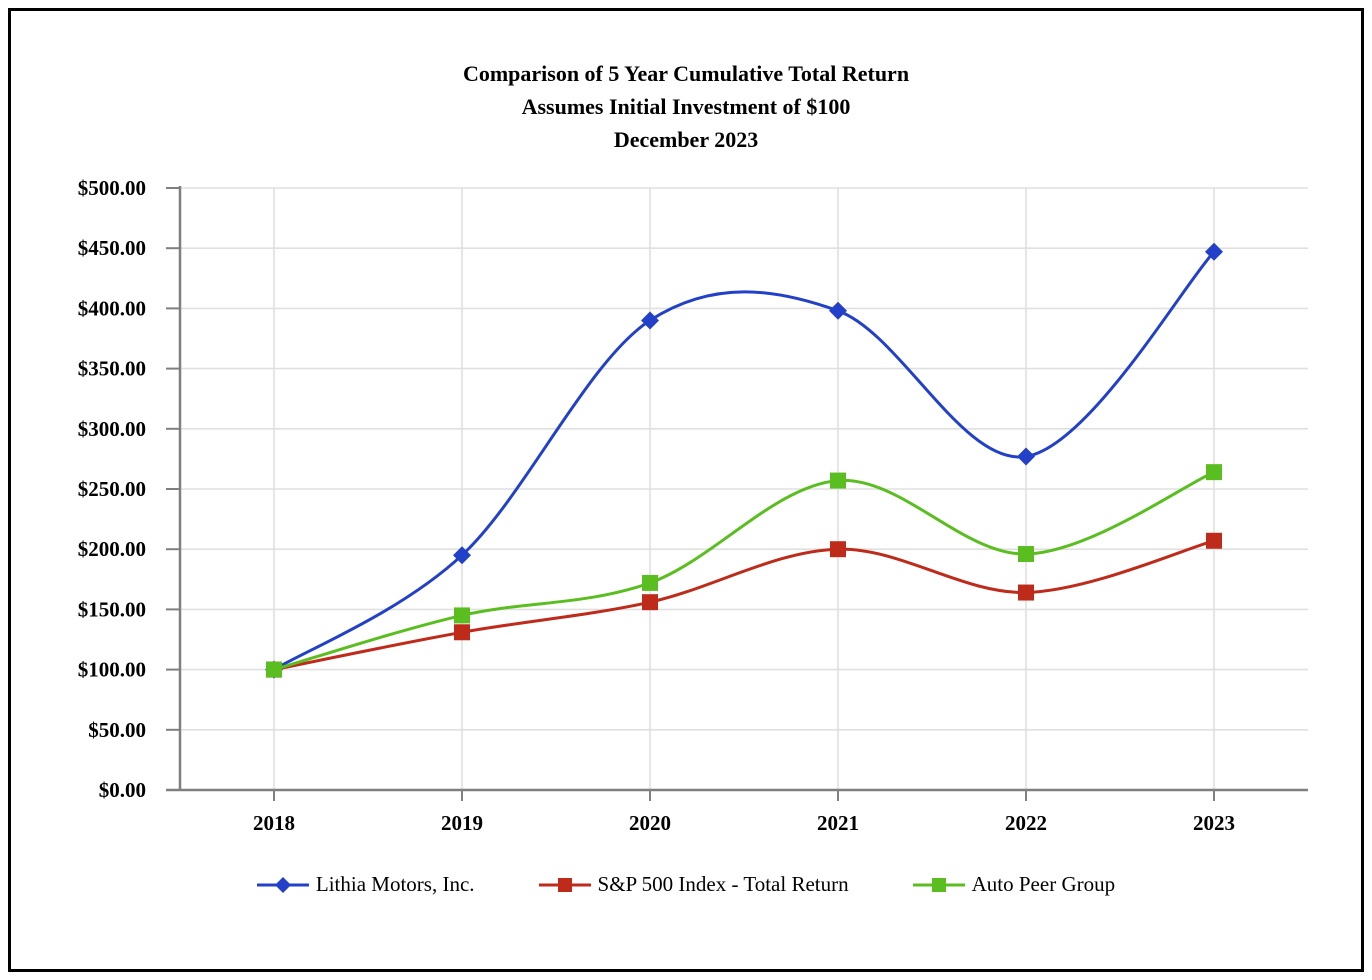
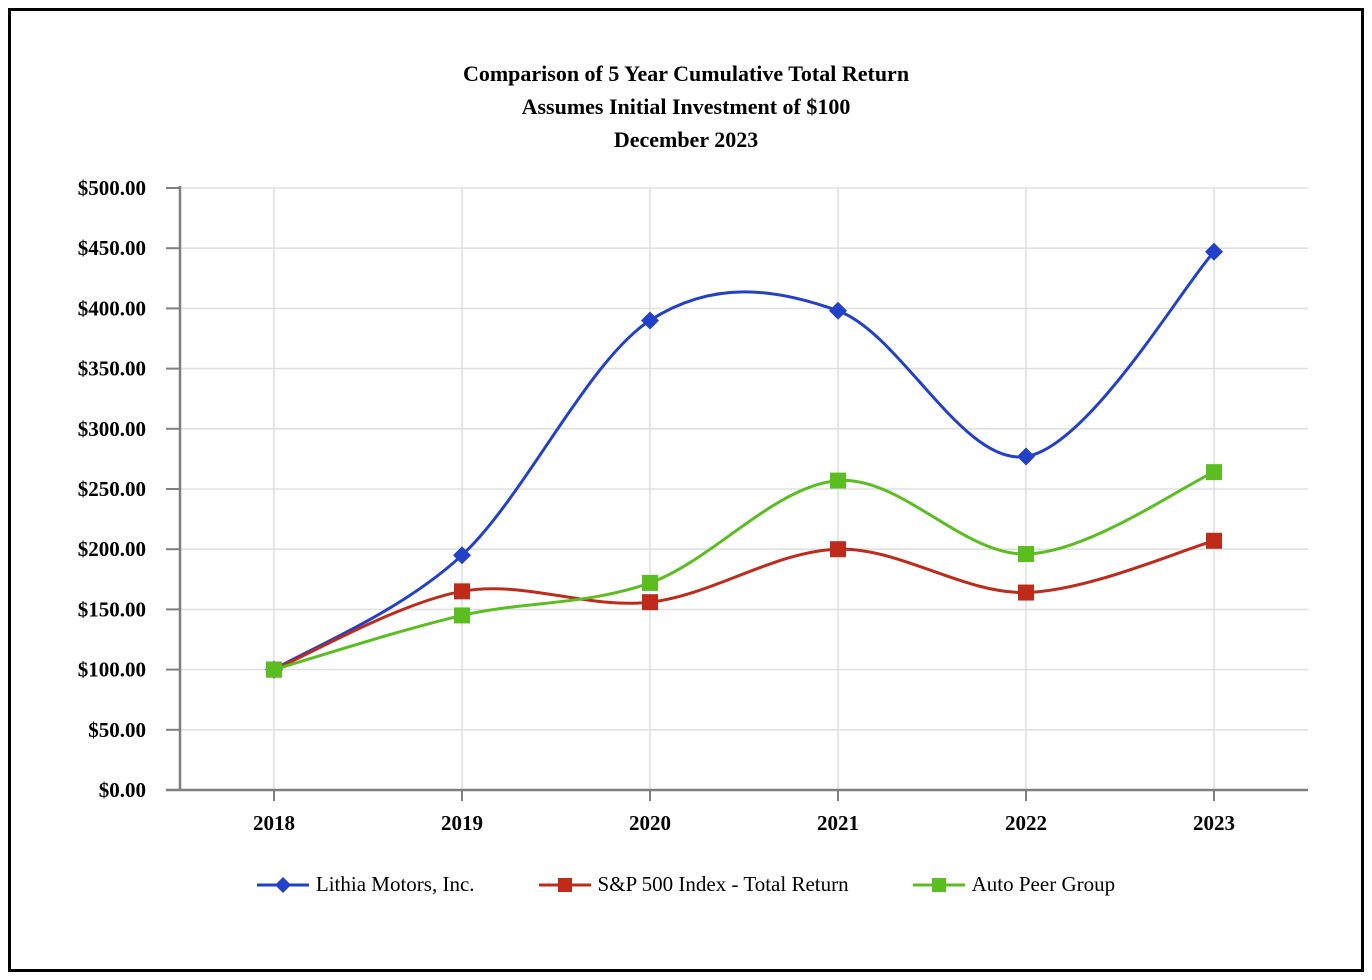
S&P 500 Index - Total Return/2019: $131 -> $165
